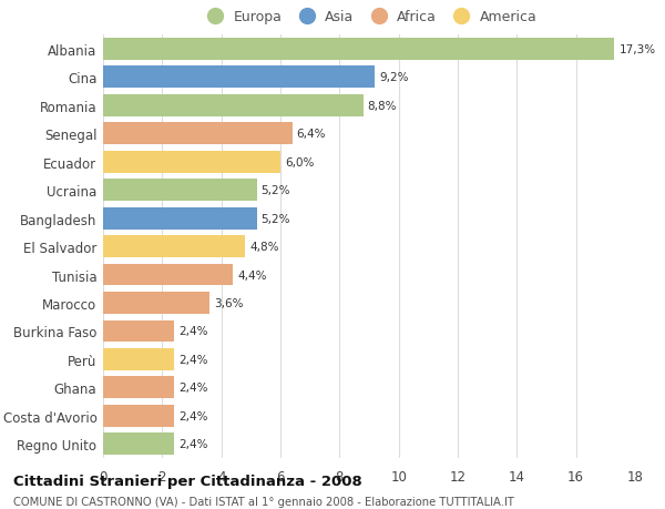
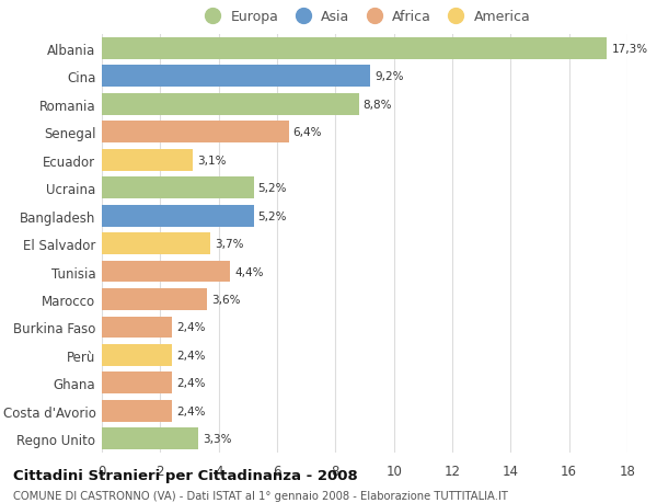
Ecuador: 6,0% -> 3,1%
El Salvador: 4,8% -> 3,7%
Regno Unito: 2,4% -> 3,3%
